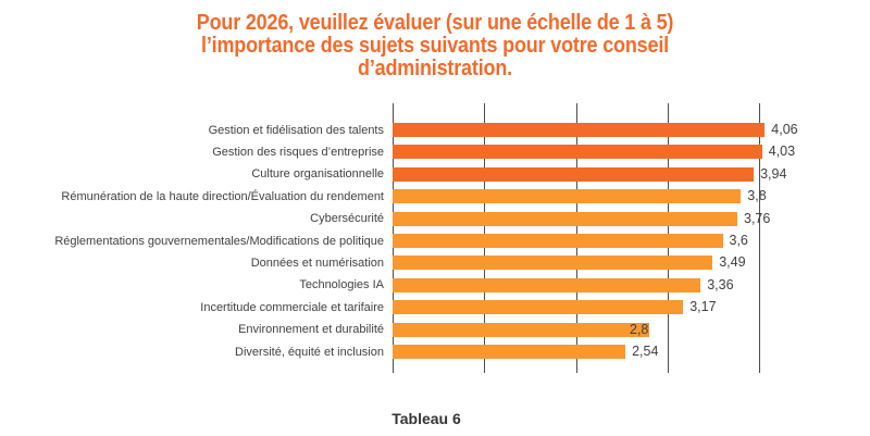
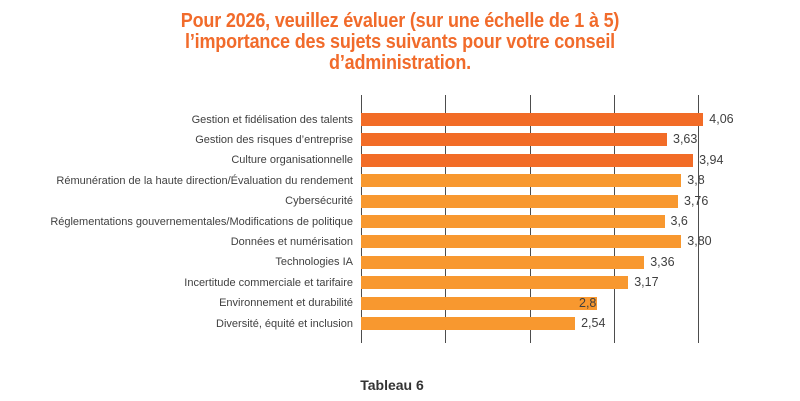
Gestion des risques d’entreprise: 4,03 -> 3,63
Données et numérisation: 3,49 -> 3,80
